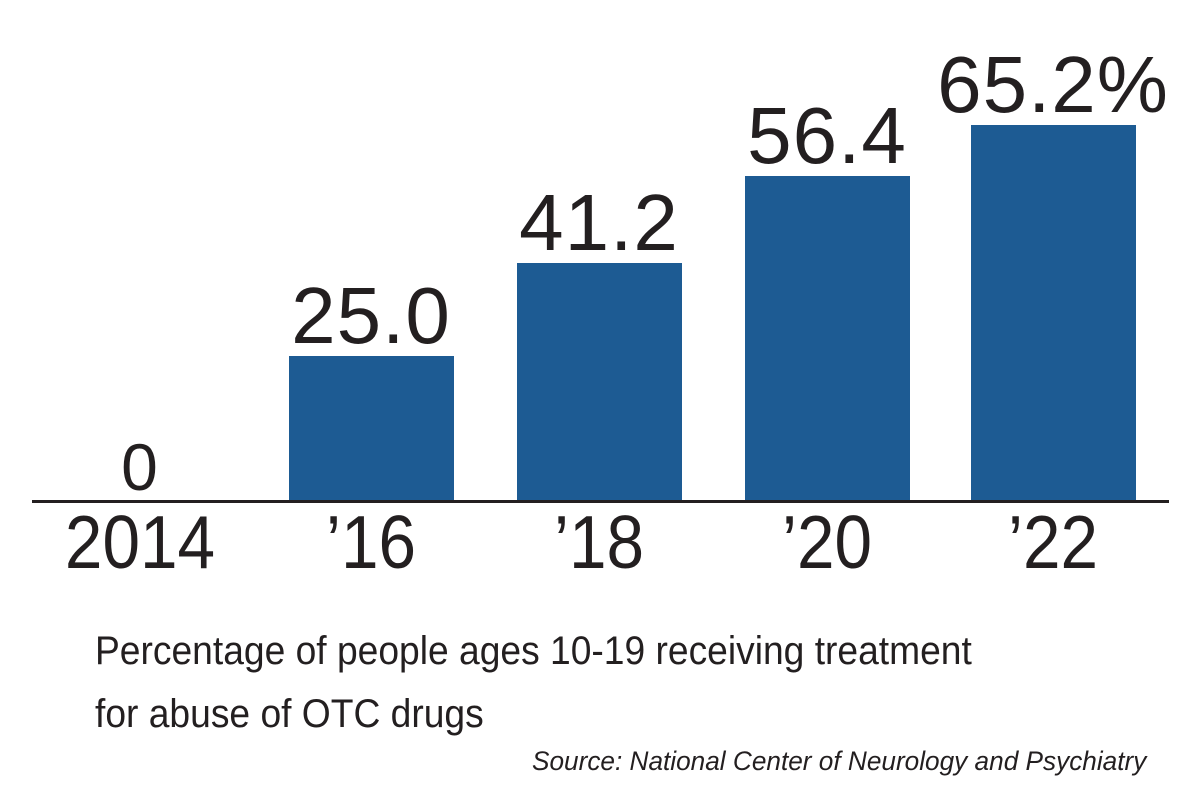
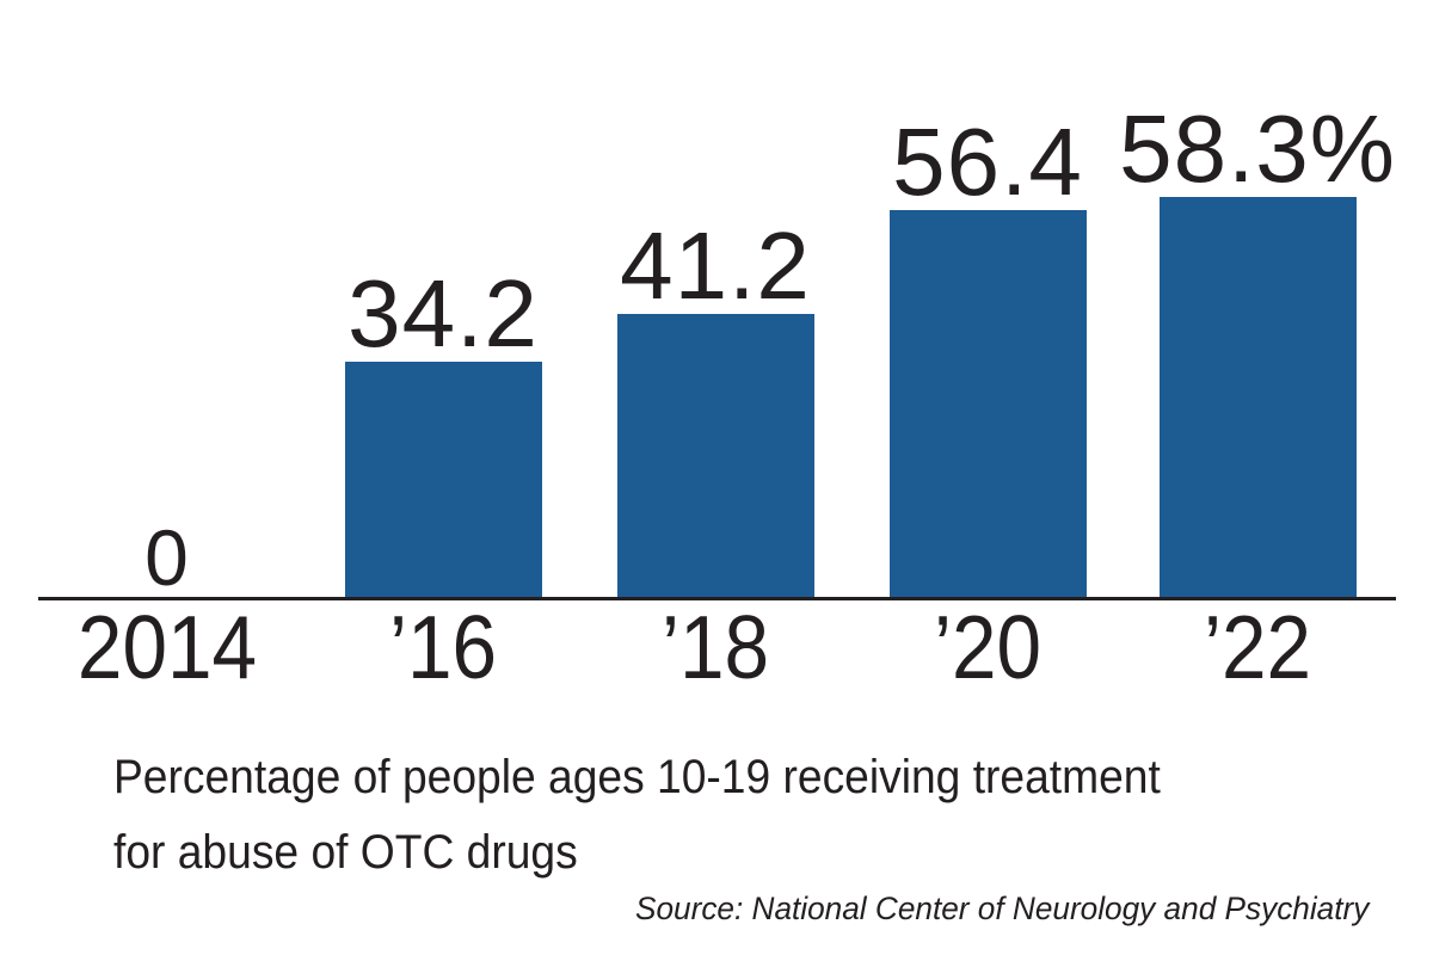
’16: 25.0 -> 34.2
’22: 65.2% -> 58.3%
